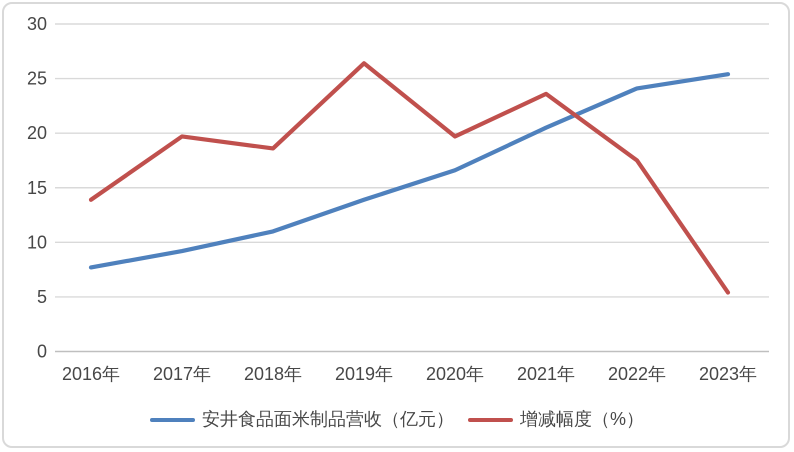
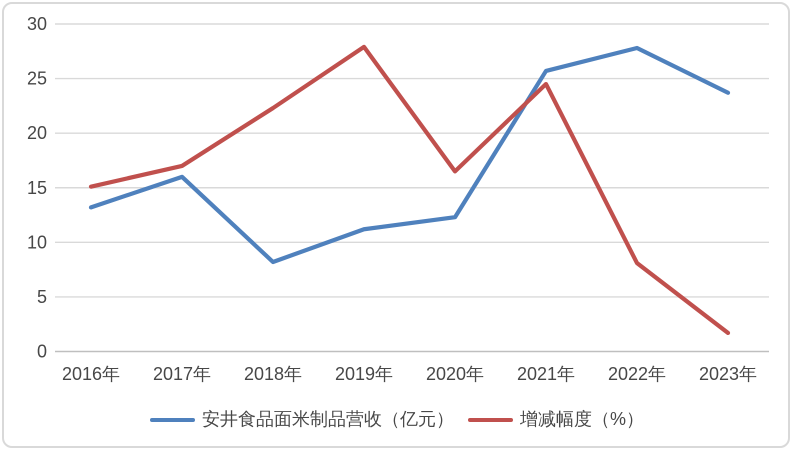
安井食品面米制品营收（亿元）/2016年: 7.7 -> 13.2
增减幅度（%）/2016年: 13.9 -> 15.1
安井食品面米制品营收（亿元）/2017年: 9.2 -> 16.0
增减幅度（%）/2017年: 19.7 -> 17.0
安井食品面米制品营收（亿元）/2018年: 11.0 -> 8.2
增减幅度（%）/2018年: 18.6 -> 22.3
安井食品面米制品营收（亿元）/2019年: 13.9 -> 11.2
增减幅度（%）/2019年: 26.4 -> 27.9
安井食品面米制品营收（亿元）/2020年: 16.6 -> 12.3
增减幅度（%）/2020年: 19.7 -> 16.5
安井食品面米制品营收（亿元）/2021年: 20.5 -> 25.7
增减幅度（%）/2021年: 23.6 -> 24.5
安井食品面米制品营收（亿元）/2022年: 24.1 -> 27.8
增减幅度（%）/2022年: 17.5 -> 8.1
安井食品面米制品营收（亿元）/2023年: 25.4 -> 23.7
增减幅度（%）/2023年: 5.4 -> 1.7
